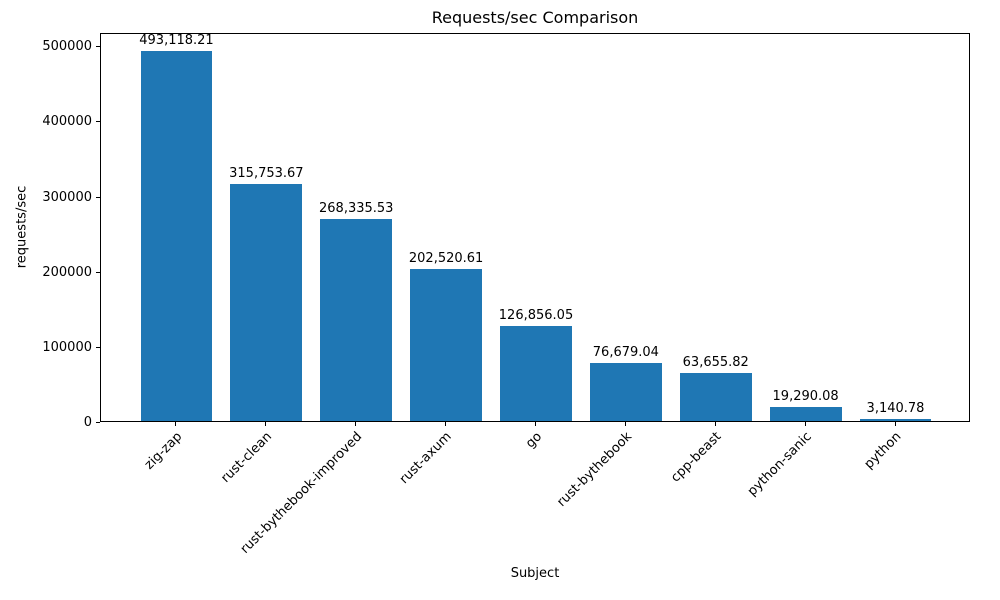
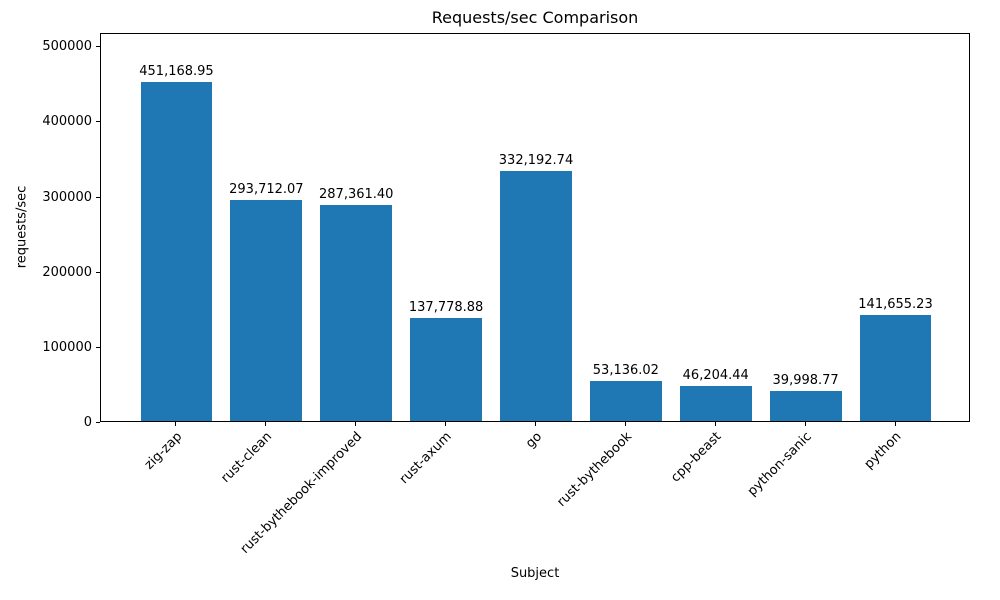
zig-zap: 493,118.21 -> 451,168.95
rust-clean: 315,753.67 -> 293,712.07
rust-bythebook-improved: 268,335.53 -> 287,361.40
rust-axum: 202,520.61 -> 137,778.88
go: 126,856.05 -> 332,192.74
rust-bythebook: 76,679.04 -> 53,136.02
cpp-beast: 63,655.82 -> 46,204.44
python-sanic: 19,290.08 -> 39,998.77
python: 3,140.78 -> 141,655.23
